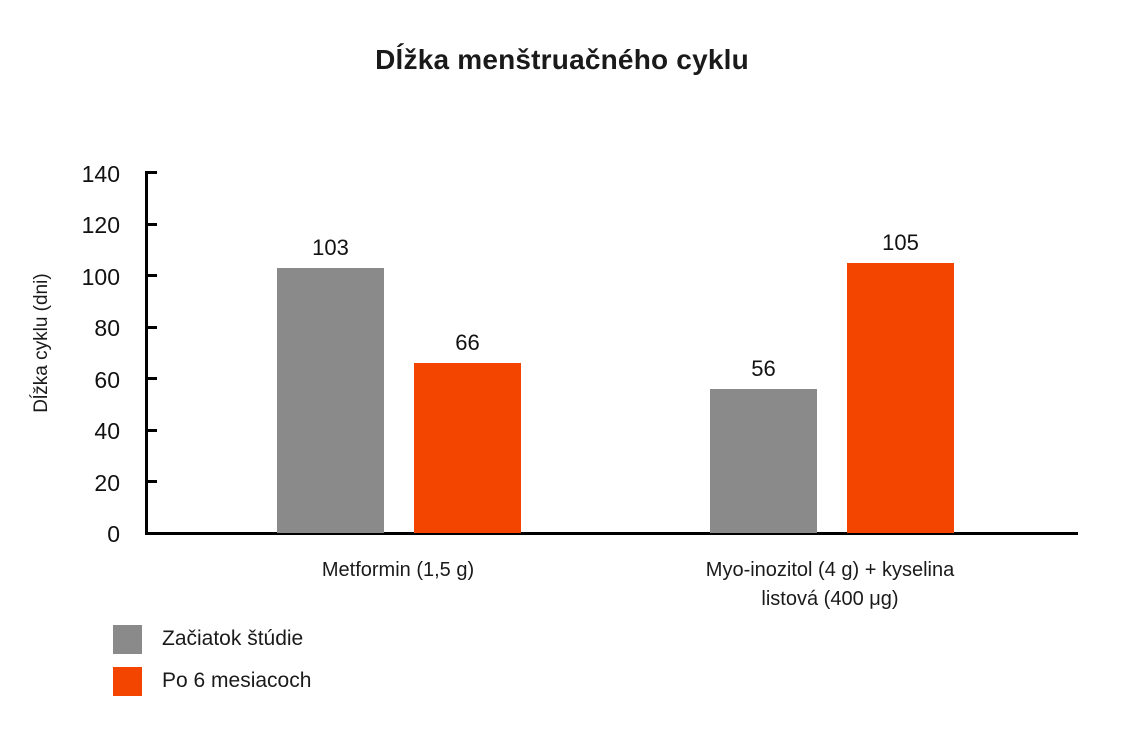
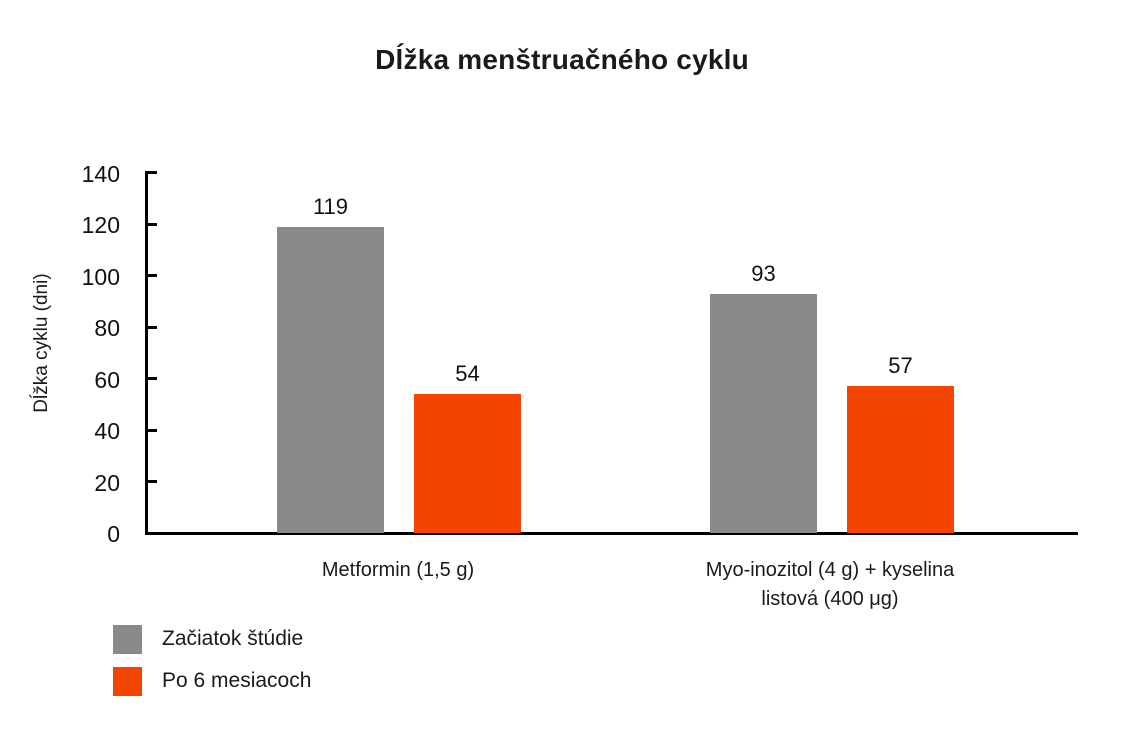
Začiatok štúdie/Metformin (1,5 g): 103 -> 119
Po 6 mesiacoch/Metformin (1,5 g): 66 -> 54
Začiatok štúdie/Myo-inozitol (4 g) + kyselina listová (400 μg): 56 -> 93
Po 6 mesiacoch/Myo-inozitol (4 g) + kyselina listová (400 μg): 105 -> 57
